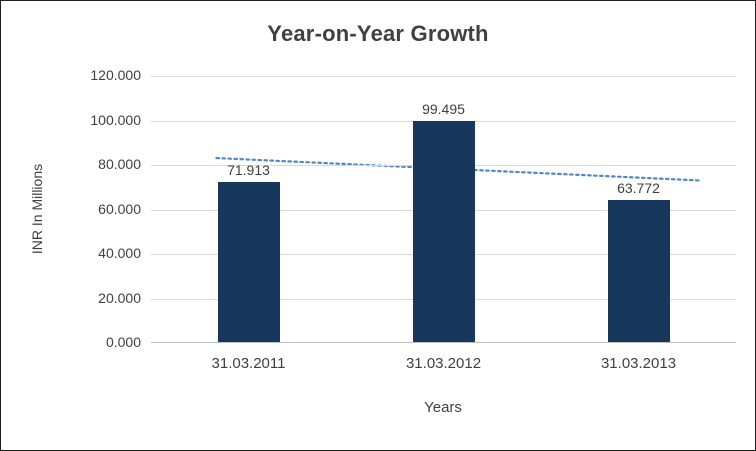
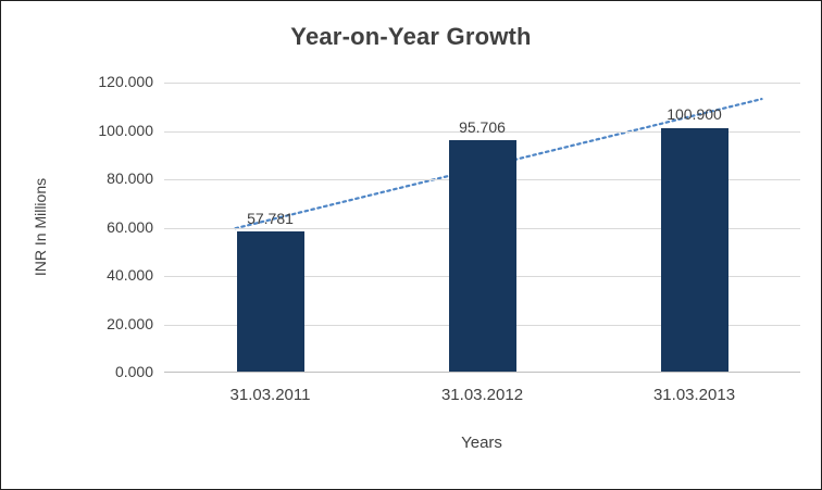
31.03.2011: 71.913 -> 57.781
31.03.2012: 99.495 -> 95.706
31.03.2013: 63.772 -> 100.900
